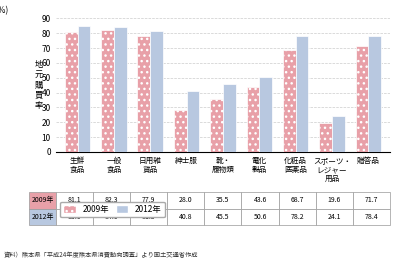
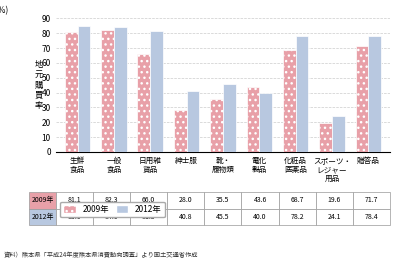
2009年/日用雑 貨品: 78 -> 66
2012年/電化 製品: 51 -> 40
